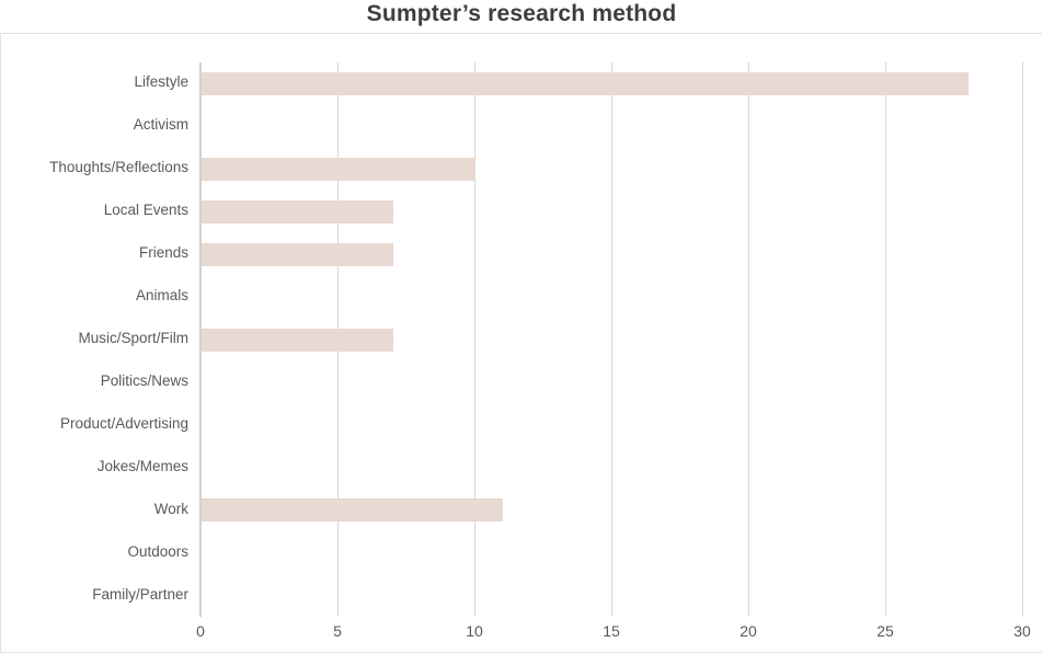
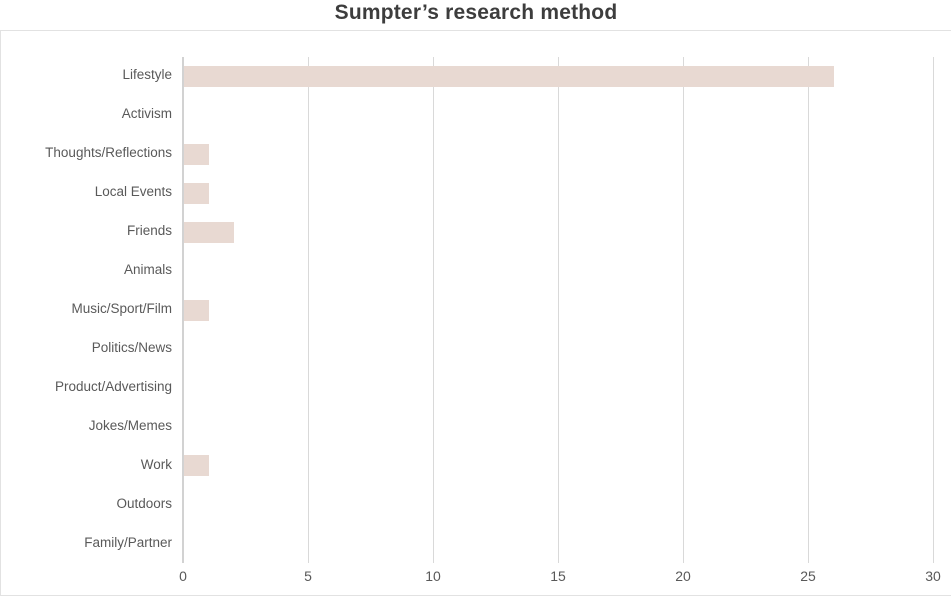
Lifestyle: 28 -> 26
Thoughts/Reflections: 10 -> 1
Local Events: 7 -> 1
Friends: 7 -> 2
Music/Sport/Film: 7 -> 1
Work: 11 -> 1
